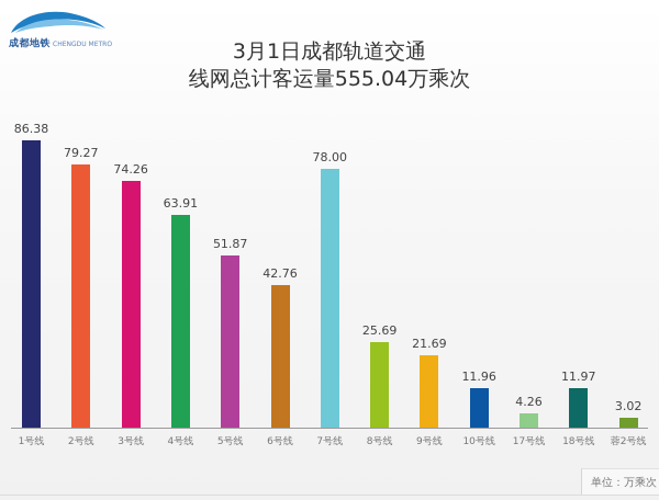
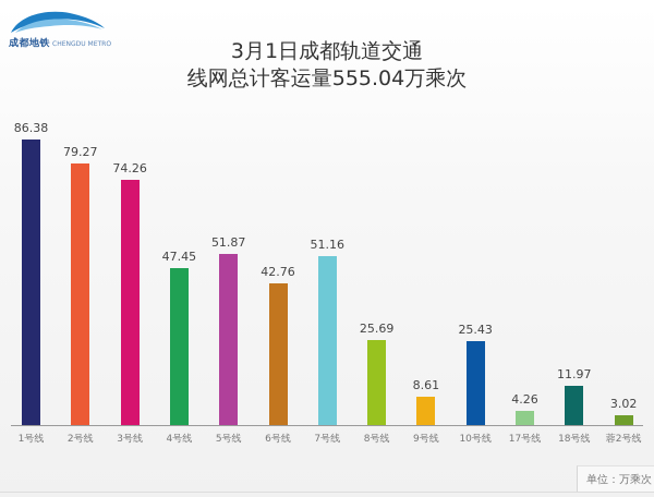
4号线: 63.91 -> 47.45
7号线: 78.00 -> 51.16
9号线: 21.69 -> 8.61
10号线: 11.96 -> 25.43
